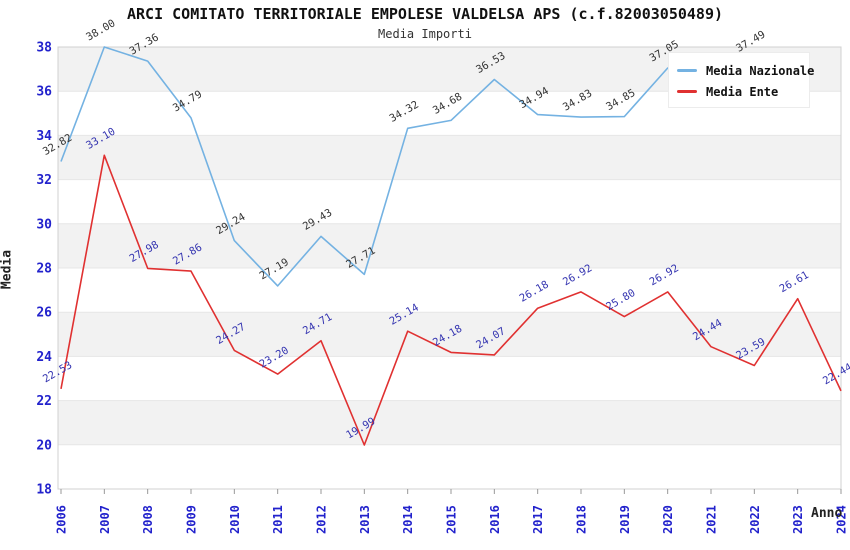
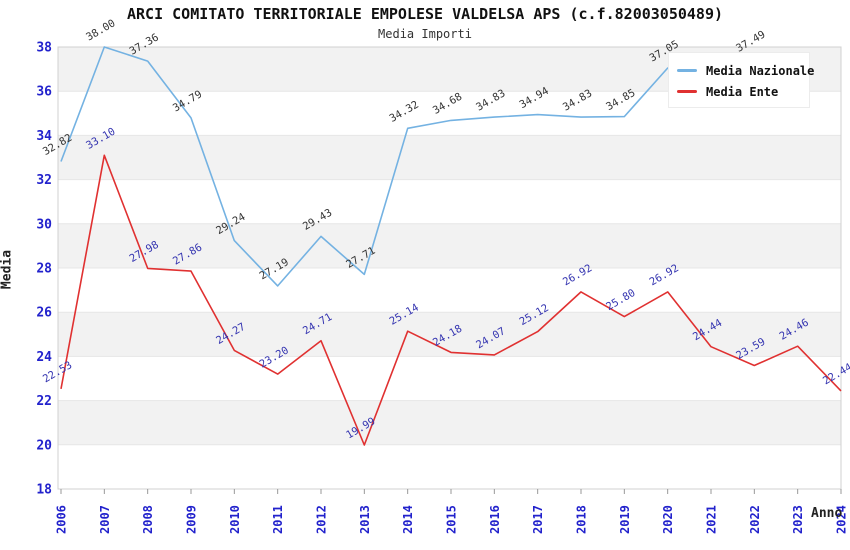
Media Nazionale/2016: 36.53 -> 34.83
Media Ente/2017: 26.18 -> 25.12
Media Ente/2023: 26.61 -> 24.46
